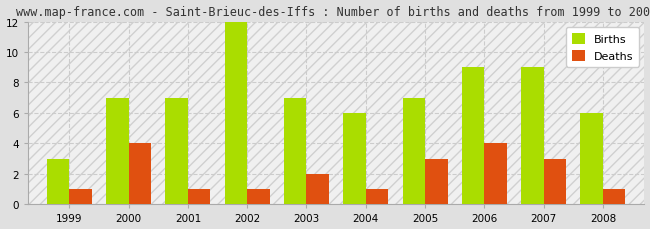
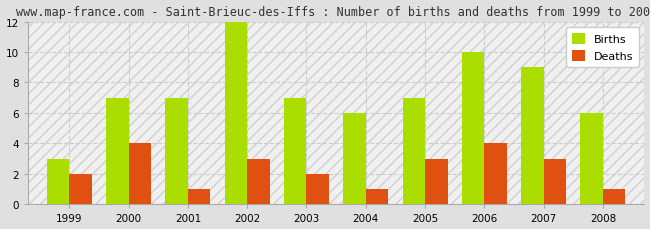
Deaths/1999: 1 -> 2
Deaths/2002: 1 -> 3
Births/2006: 9 -> 10
